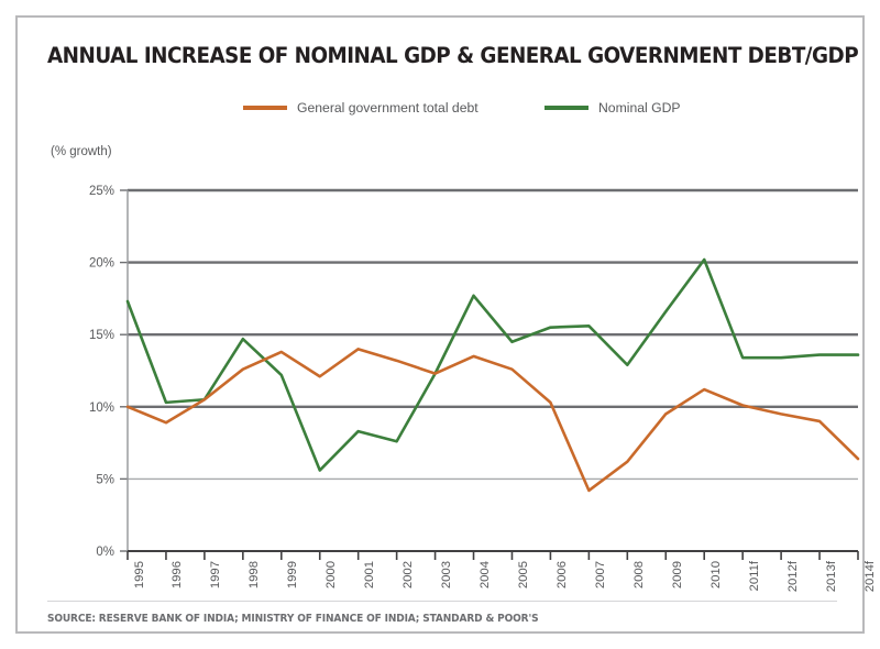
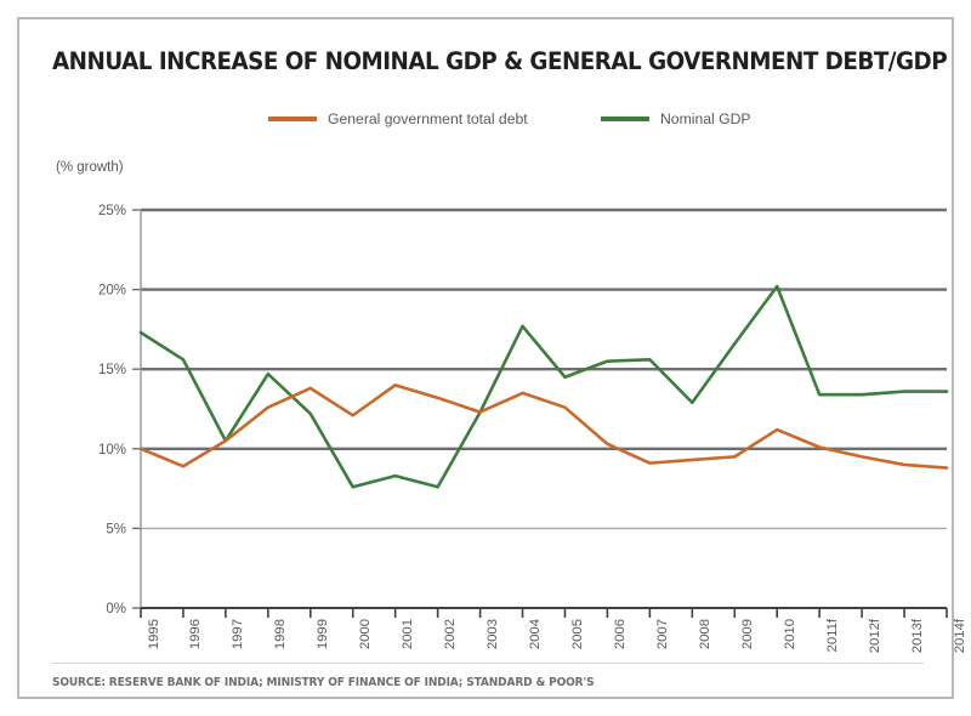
Nominal GDP/1996: 10.3% -> 15.6%
Nominal GDP/2000: 5.6% -> 7.6%
General government total debt/2007: 4.2% -> 9.1%
General government total debt/2008: 6.2% -> 9.3%
General government total debt/2014f: 6.4% -> 8.8%
